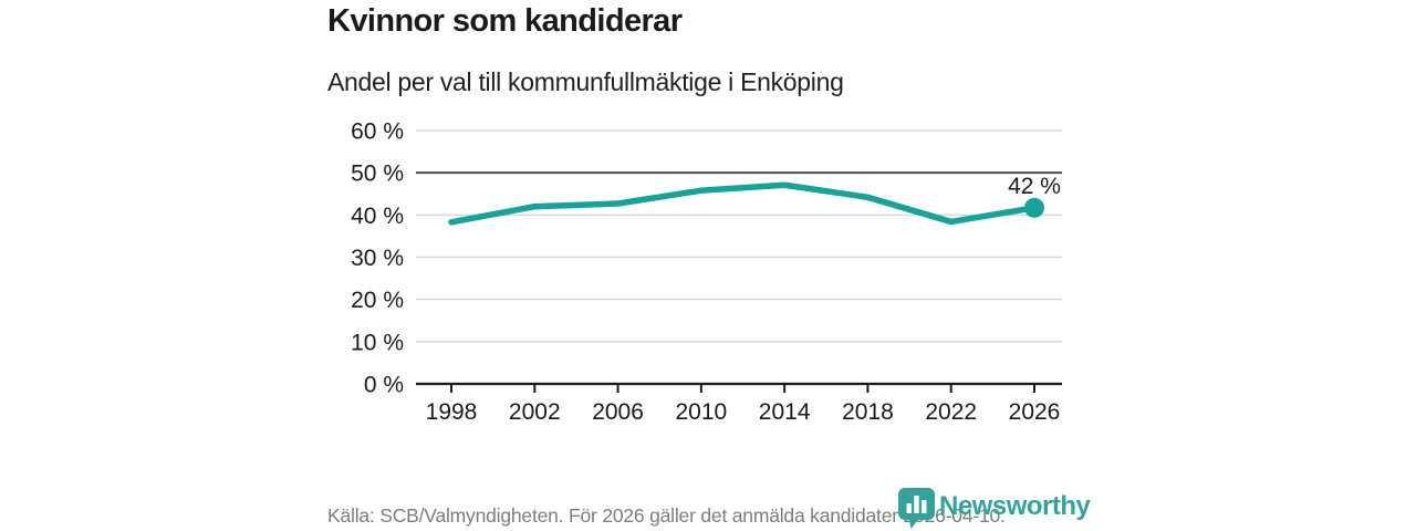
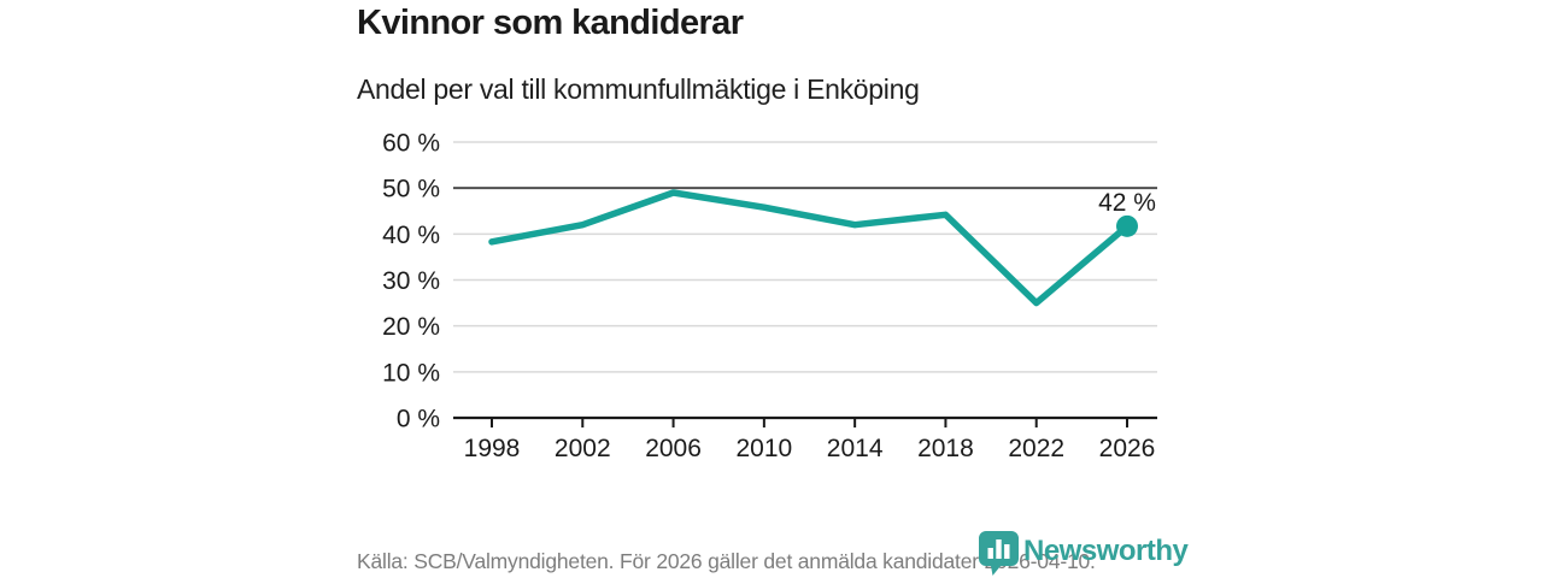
2006: 43% -> 49%
2014: 47% -> 42%
2022: 38% -> 25%
